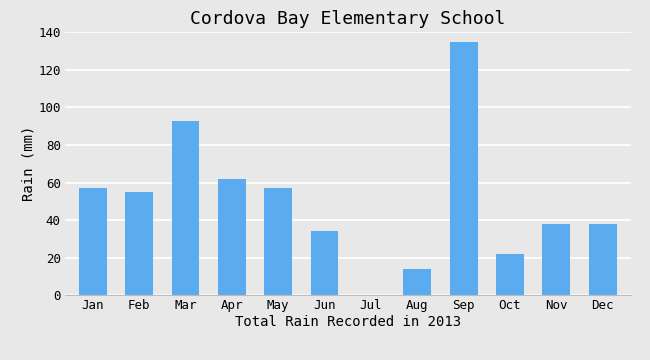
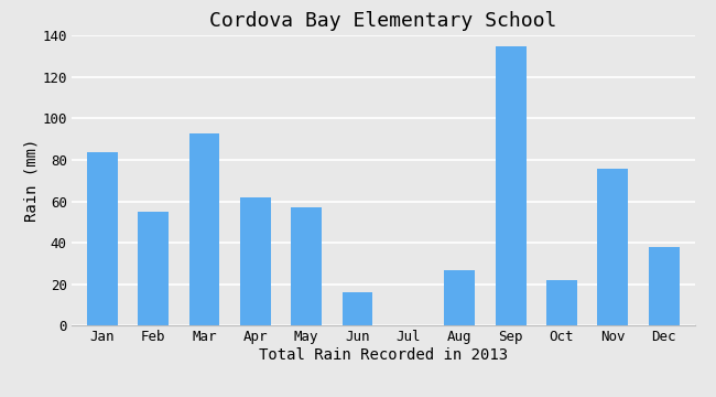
Jan: 57 -> 84
Jun: 34 -> 16
Aug: 14 -> 27
Nov: 38 -> 76
